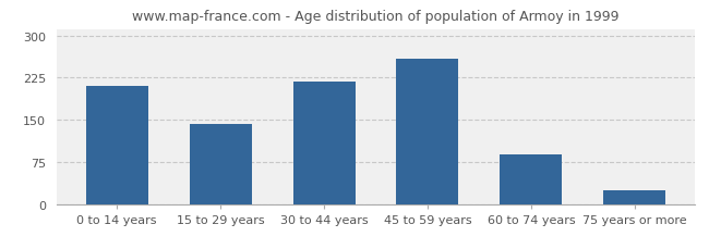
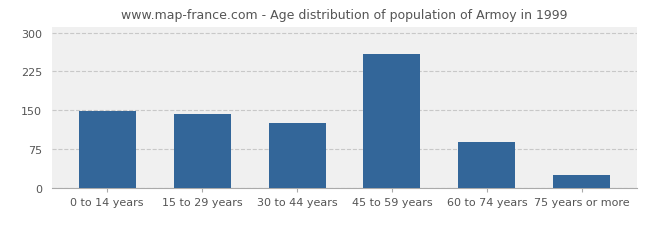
0 to 14 years: 210 -> 148
30 to 44 years: 218 -> 126
